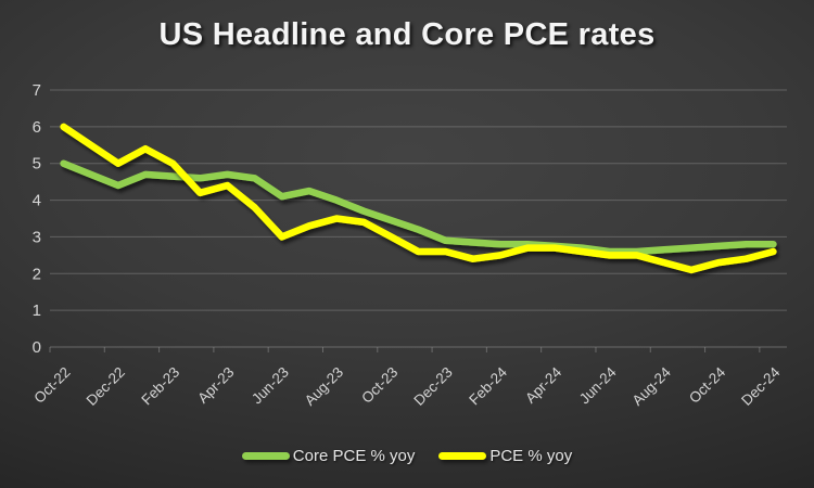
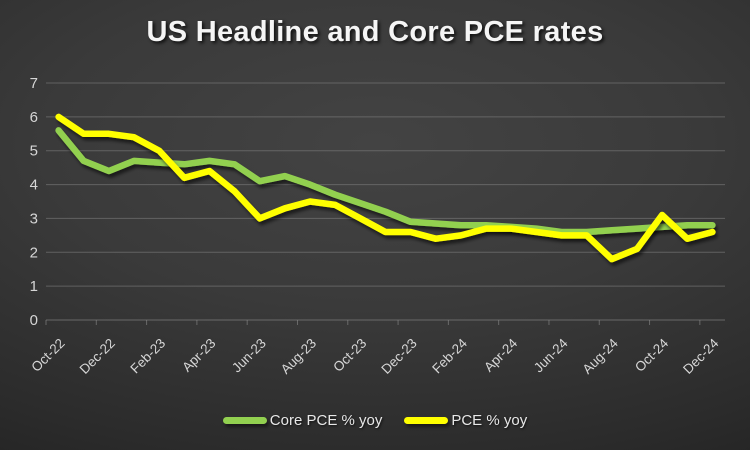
Core PCE % yoy/Oct-22: 5.0 -> 5.6
PCE % yoy/Dec-22: 5.0 -> 5.5
PCE % yoy/Aug-24: 2.3 -> 1.8
PCE % yoy/Oct-24: 2.3 -> 3.1
